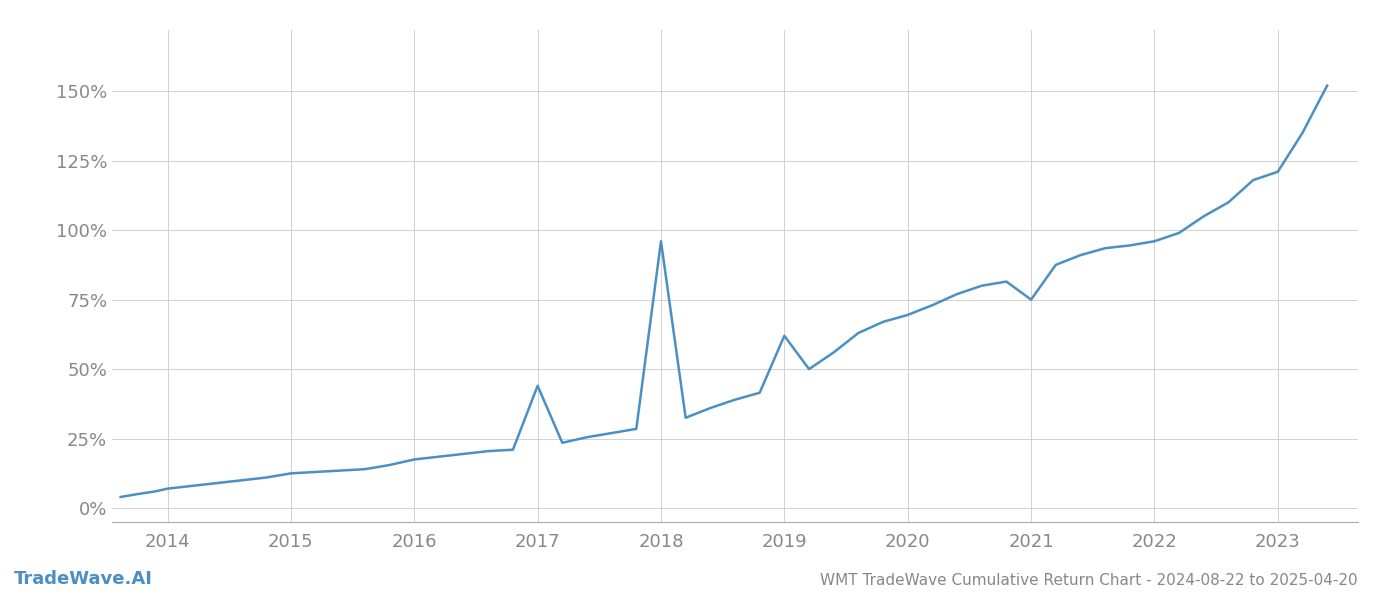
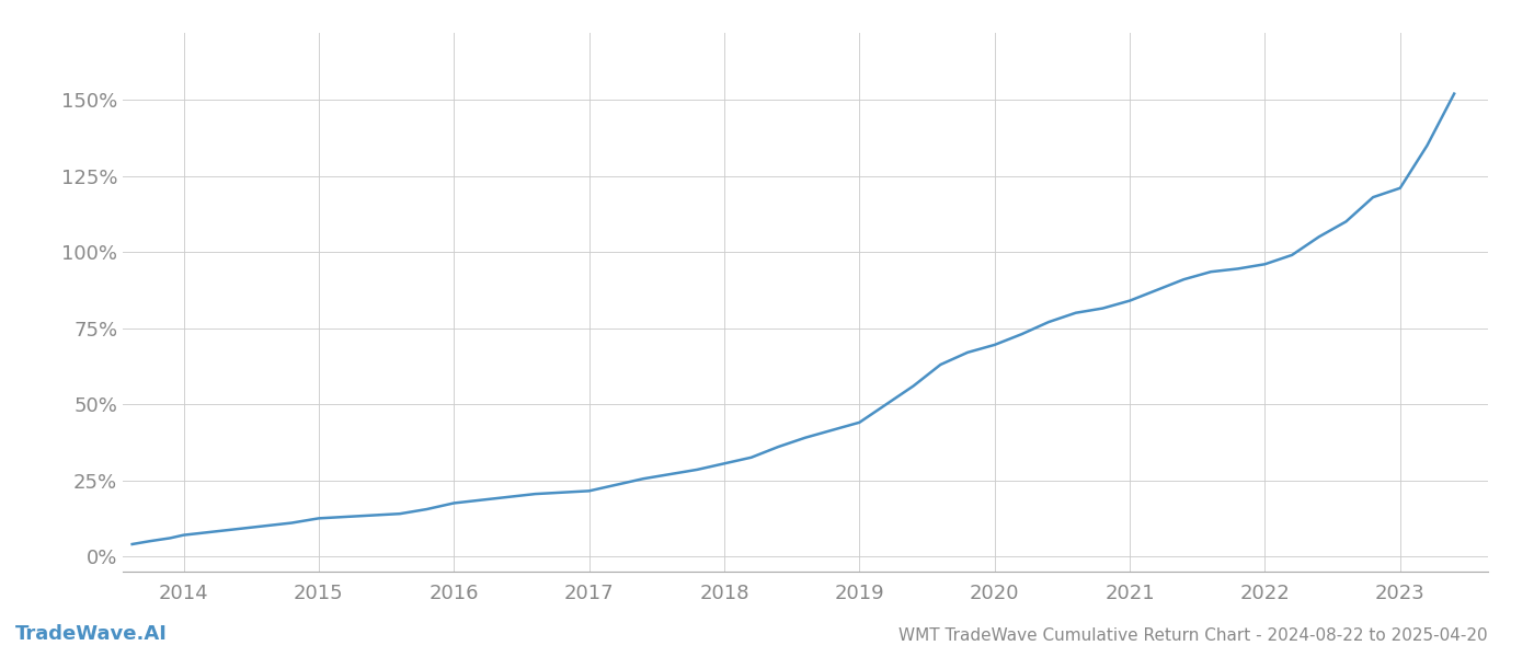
2017: 44.0% -> 21.5%
2018: 96.0% -> 30.5%
2019: 62.0% -> 44.0%
2021: 75.0% -> 84.0%
